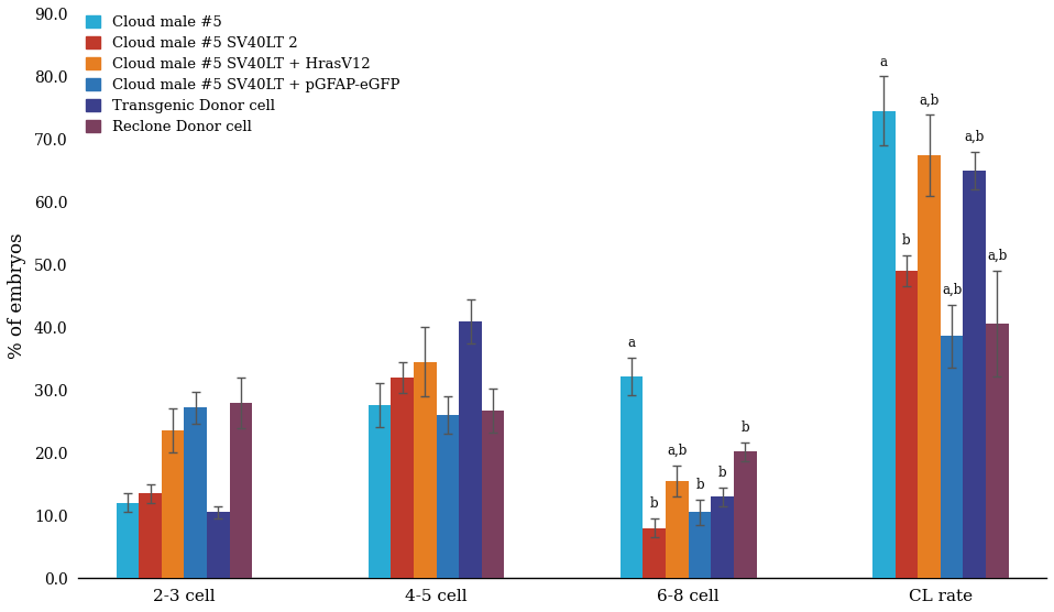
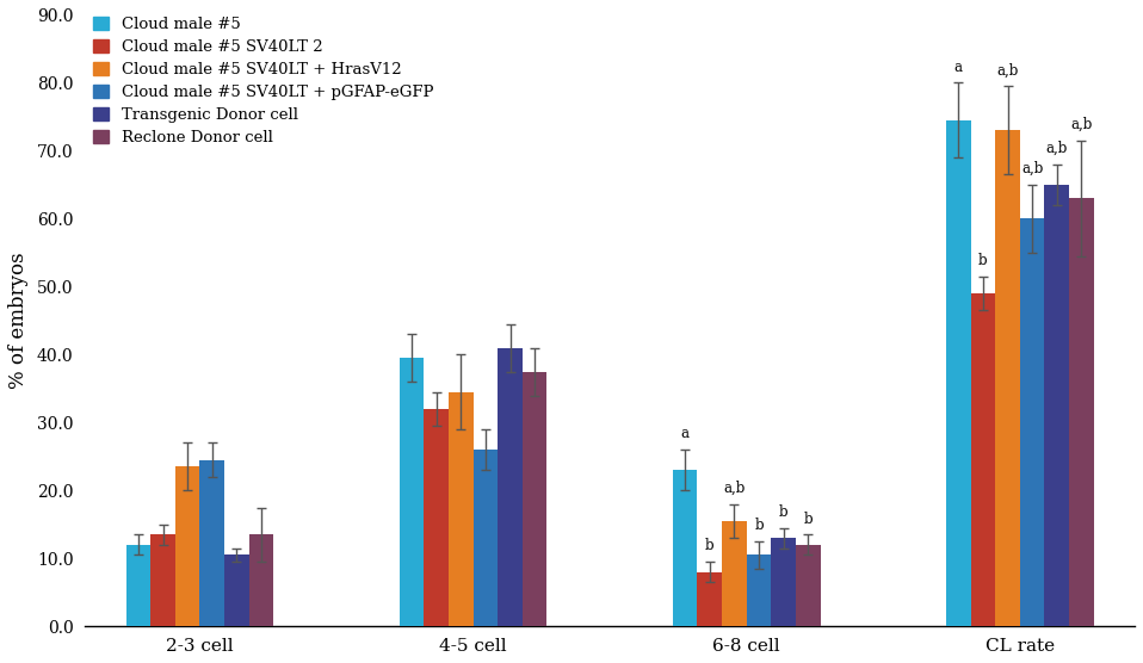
Cloud male #5 SV40LT + pGFAP-eGFP/2-3 cell: 27.2 -> 24.5
Reclone Donor cell/2-3 cell: 28.0 -> 13.5
Cloud male #5/4-5 cell: 27.6 -> 39.5
Reclone Donor cell/4-5 cell: 26.8 -> 37.5
Cloud male #5/6-8 cell: 32.2 -> 23.0
Reclone Donor cell/6-8 cell: 20.2 -> 12.0
Cloud male #5 SV40LT + HrasV12/CL rate: 67.4 -> 73.0
Cloud male #5 SV40LT + pGFAP-eGFP/CL rate: 38.6 -> 60.0
Reclone Donor cell/CL rate: 40.6 -> 63.0
